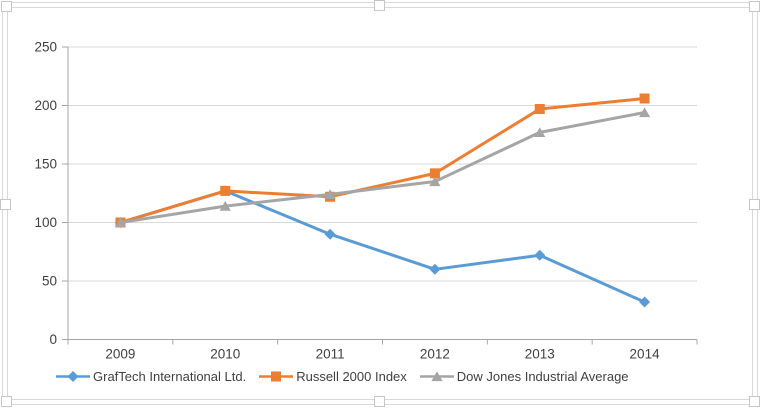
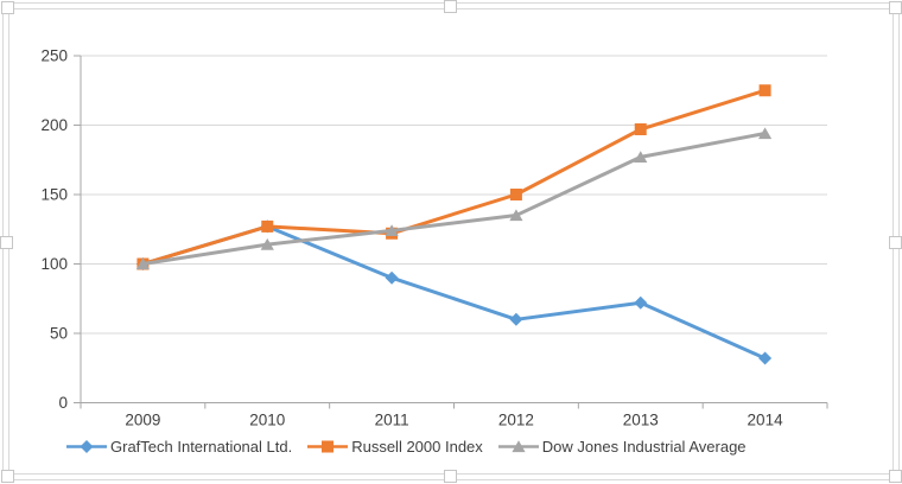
Russell 2000 Index/2012: 142 -> 150
Russell 2000 Index/2014: 206 -> 225
